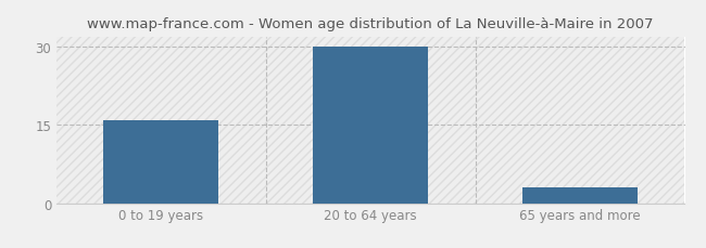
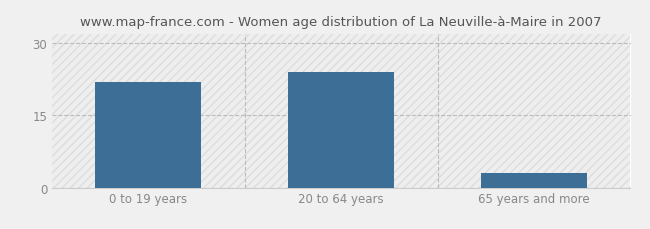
0 to 19 years: 16 -> 22
20 to 64 years: 30 -> 24
